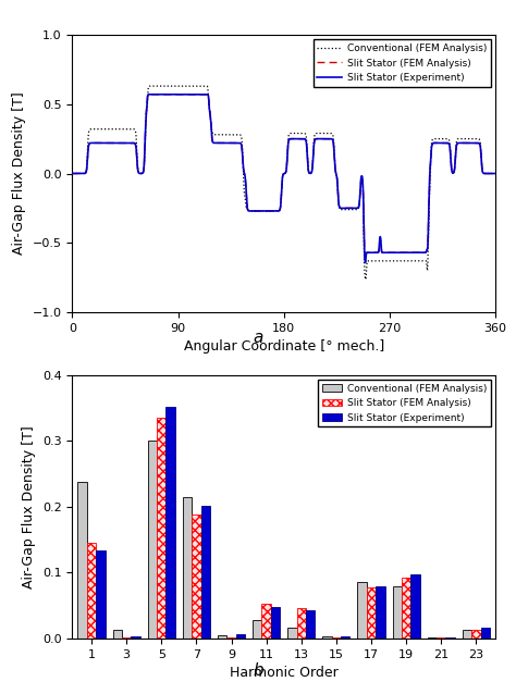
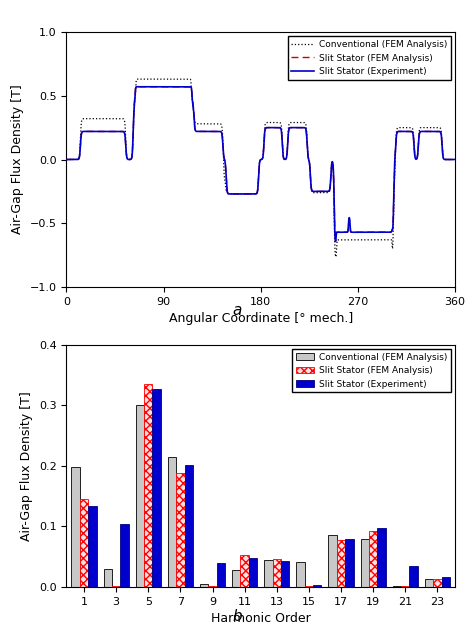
Conventional (FEM Analysis)/1: 0.238 -> 0.198
Conventional (FEM Analysis)/3: 0.013 -> 0.030
Slit Stator (Experiment)/3: 0.004 -> 0.104
Slit Stator (Experiment)/5: 0.352 -> 0.326
Slit Stator (Experiment)/9: 0.007 -> 0.040
Conventional (FEM Analysis)/13: 0.016 -> 0.044
Conventional (FEM Analysis)/15: 0.004 -> 0.042
Slit Stator (Experiment)/21: 0.002 -> 0.034
